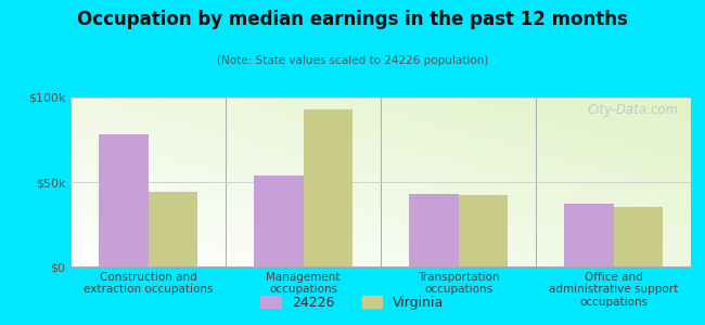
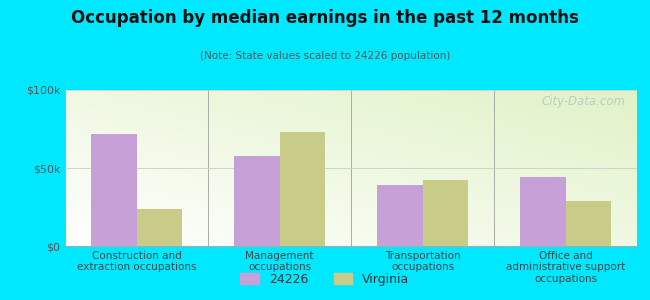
24226/Construction and extraction occupations: $78k -> $72k
Virginia/Construction and extraction occupations: $44k -> $24k
24226/Management occupations: $54k -> $58k
Virginia/Management occupations: $93k -> $73k
24226/Transportation occupations: $43k -> $39k
24226/Office and administrative support occupations: $37k -> $44k
Virginia/Office and administrative support occupations: $35k -> $29k
